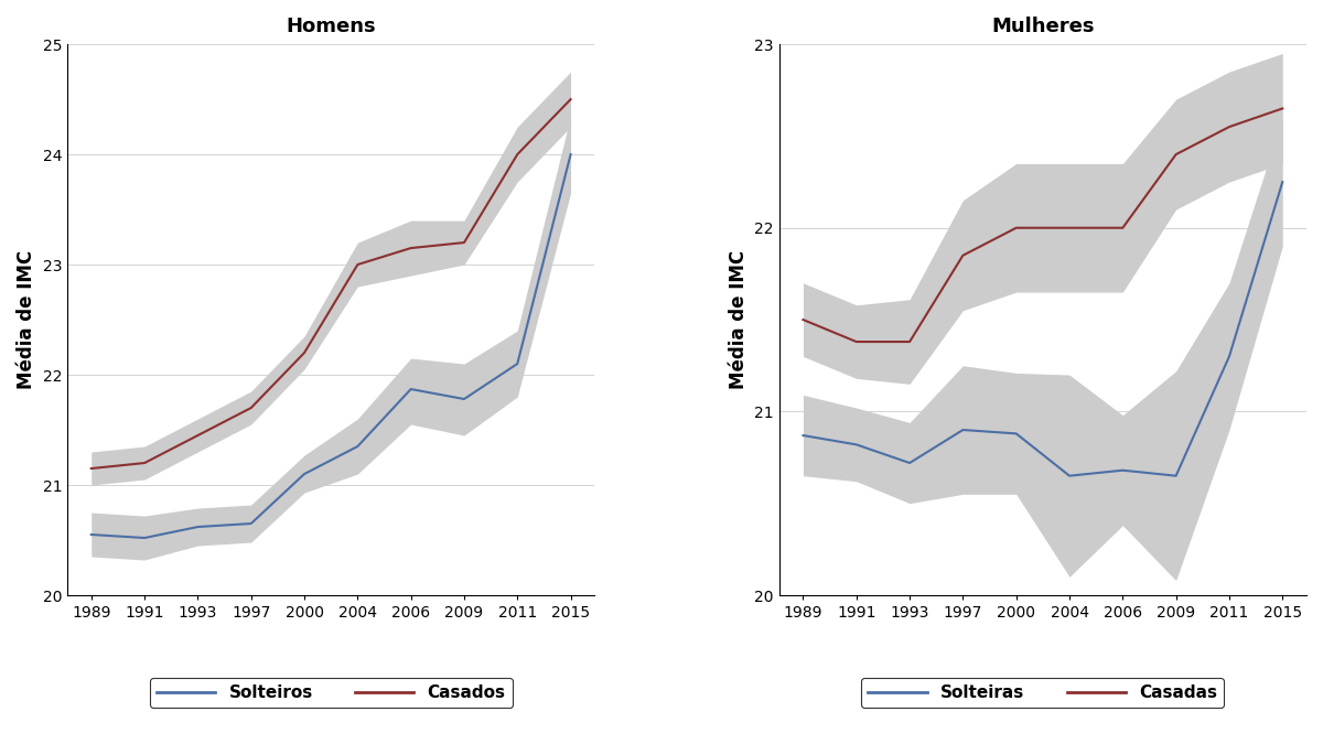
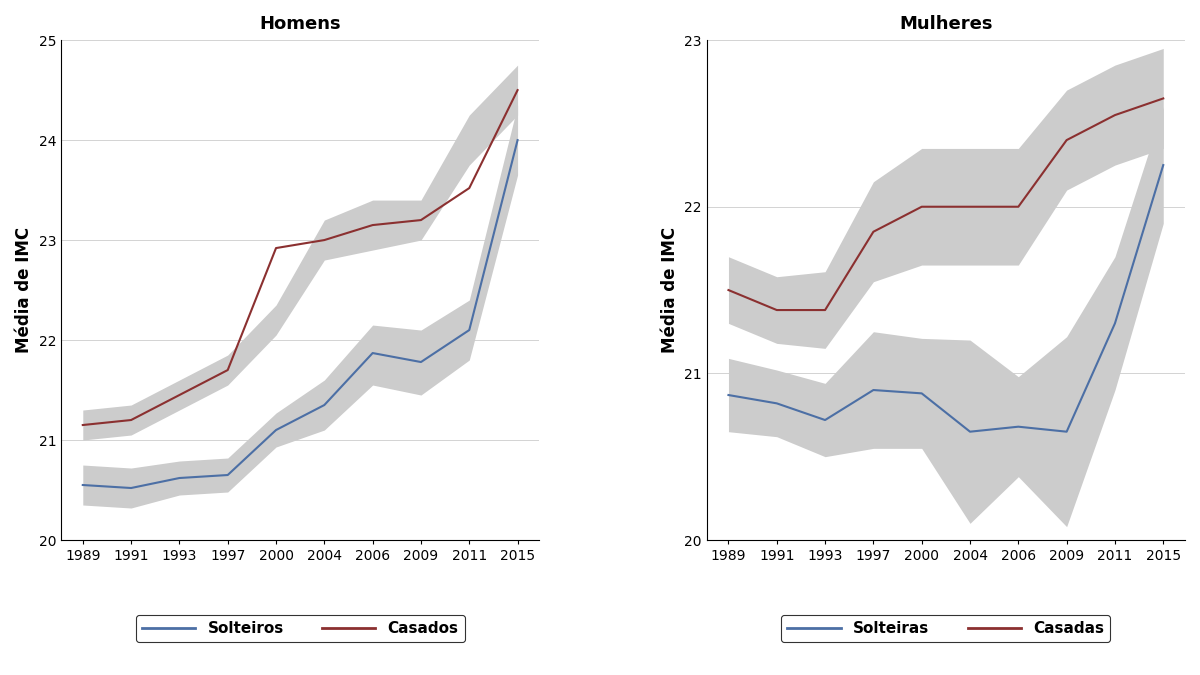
Homens/Casados/2000: 22.20 -> 22.92
Homens/Casados/2011: 24.00 -> 23.52
